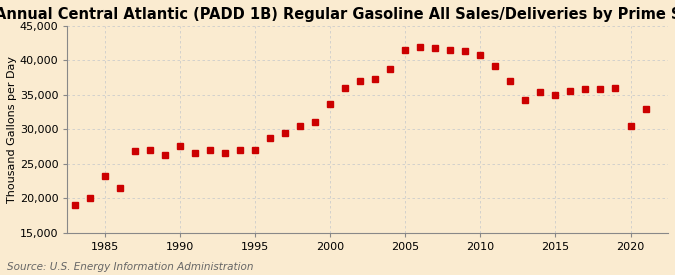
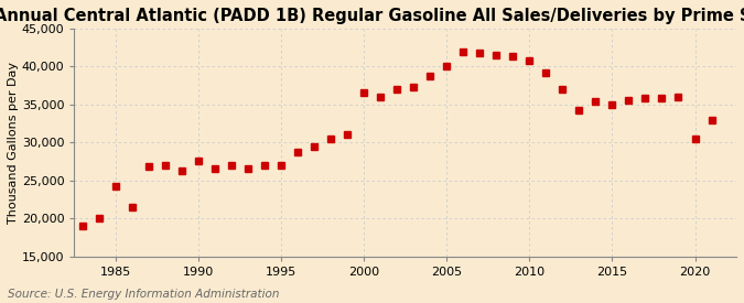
1985: 23,200 -> 24,200
2000: 33,700 -> 36,600
2005: 41,500 -> 40,000
